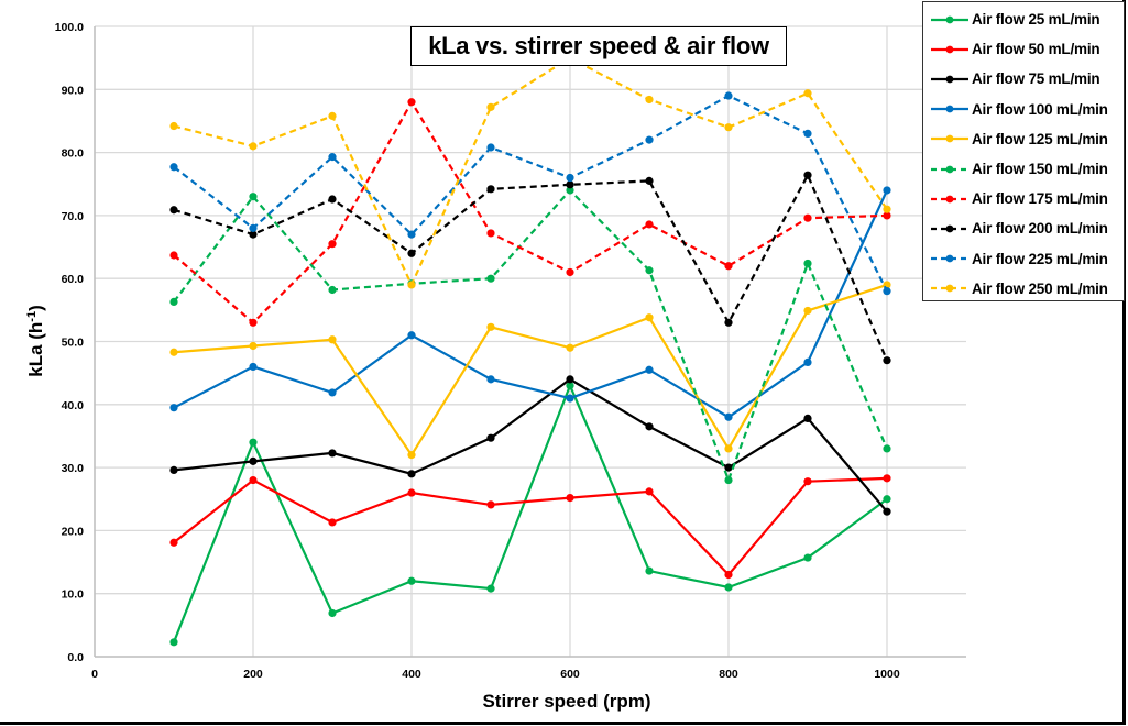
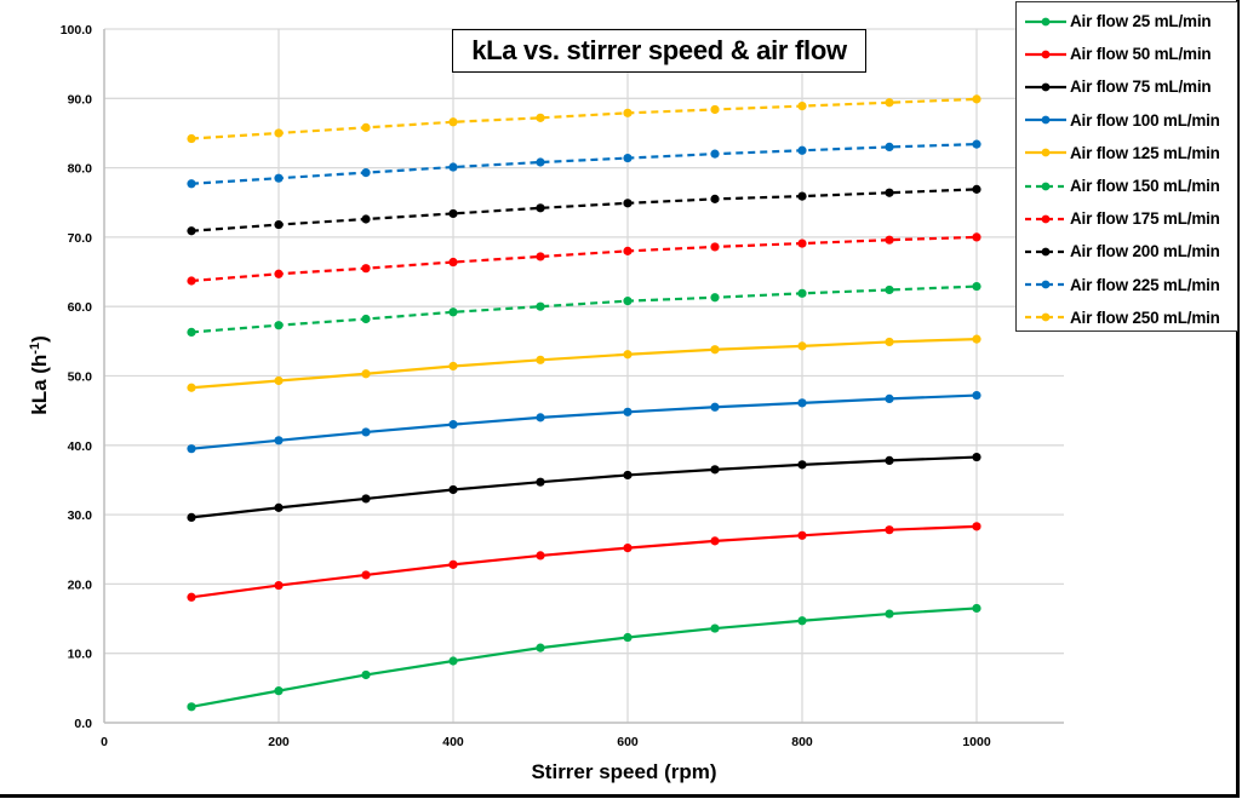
Air flow 25 mL/min/200: 34 -> 5
Air flow 50 mL/min/200: 28 -> 20
Air flow 100 mL/min/200: 46 -> 41
Air flow 150 mL/min/200: 73 -> 57
Air flow 175 mL/min/200: 53 -> 65
Air flow 200 mL/min/200: 67 -> 72
Air flow 225 mL/min/200: 68 -> 78
Air flow 250 mL/min/200: 81 -> 85
Air flow 25 mL/min/400: 12 -> 9
Air flow 50 mL/min/400: 26 -> 23
Air flow 75 mL/min/400: 29 -> 34
Air flow 100 mL/min/400: 51 -> 43
Air flow 125 mL/min/400: 32 -> 51
Air flow 175 mL/min/400: 88 -> 66
Air flow 200 mL/min/400: 64 -> 73
Air flow 225 mL/min/400: 67 -> 80
Air flow 250 mL/min/400: 59 -> 87
Air flow 25 mL/min/600: 43 -> 12
Air flow 75 mL/min/600: 44 -> 36
Air flow 100 mL/min/600: 41 -> 45
Air flow 125 mL/min/600: 49 -> 53
Air flow 150 mL/min/600: 74 -> 61
Air flow 175 mL/min/600: 61 -> 68
Air flow 225 mL/min/600: 76 -> 81
Air flow 250 mL/min/600: 95 -> 88
Air flow 25 mL/min/800: 11 -> 15
Air flow 50 mL/min/800: 13 -> 27
Air flow 75 mL/min/800: 30 -> 37
Air flow 100 mL/min/800: 38 -> 46
Air flow 125 mL/min/800: 33 -> 54
Air flow 150 mL/min/800: 28 -> 62
Air flow 175 mL/min/800: 62 -> 69
Air flow 200 mL/min/800: 53 -> 76
Air flow 225 mL/min/800: 89 -> 82
Air flow 250 mL/min/800: 84 -> 89
Air flow 25 mL/min/1000: 25 -> 16
Air flow 75 mL/min/1000: 23 -> 38
Air flow 100 mL/min/1000: 74 -> 47
Air flow 125 mL/min/1000: 59 -> 55
Air flow 150 mL/min/1000: 33 -> 63
Air flow 200 mL/min/1000: 47 -> 77
Air flow 225 mL/min/1000: 58 -> 83
Air flow 250 mL/min/1000: 71 -> 90
